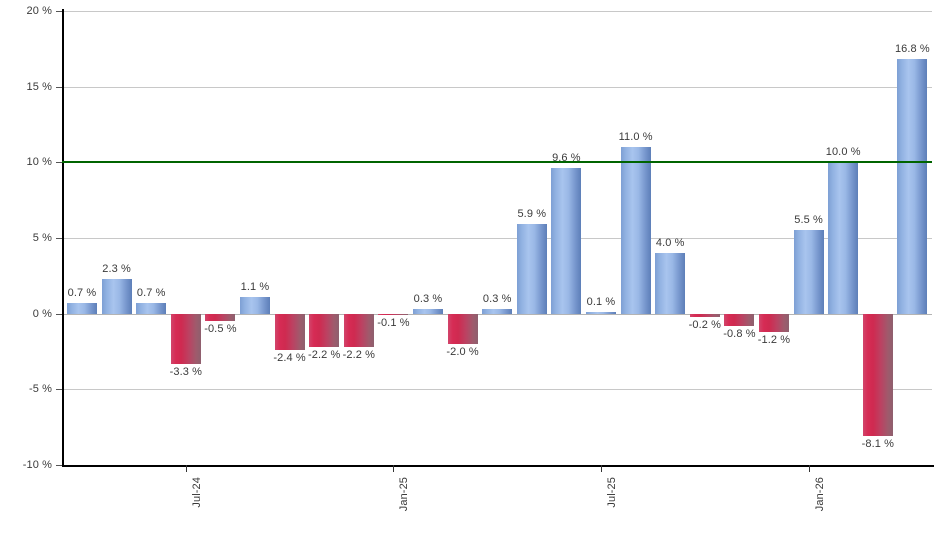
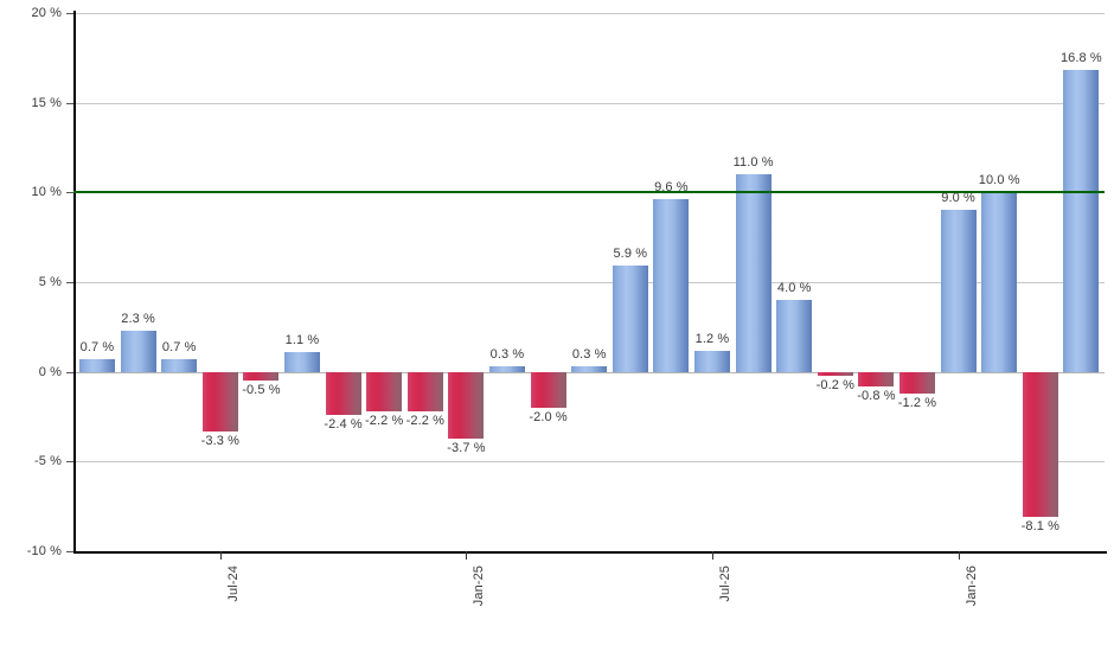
Jan-25: -0.1 -> -3.7
Jul-25: 0.1 -> 1.2
Jan-26: 5.5 -> 9.0
